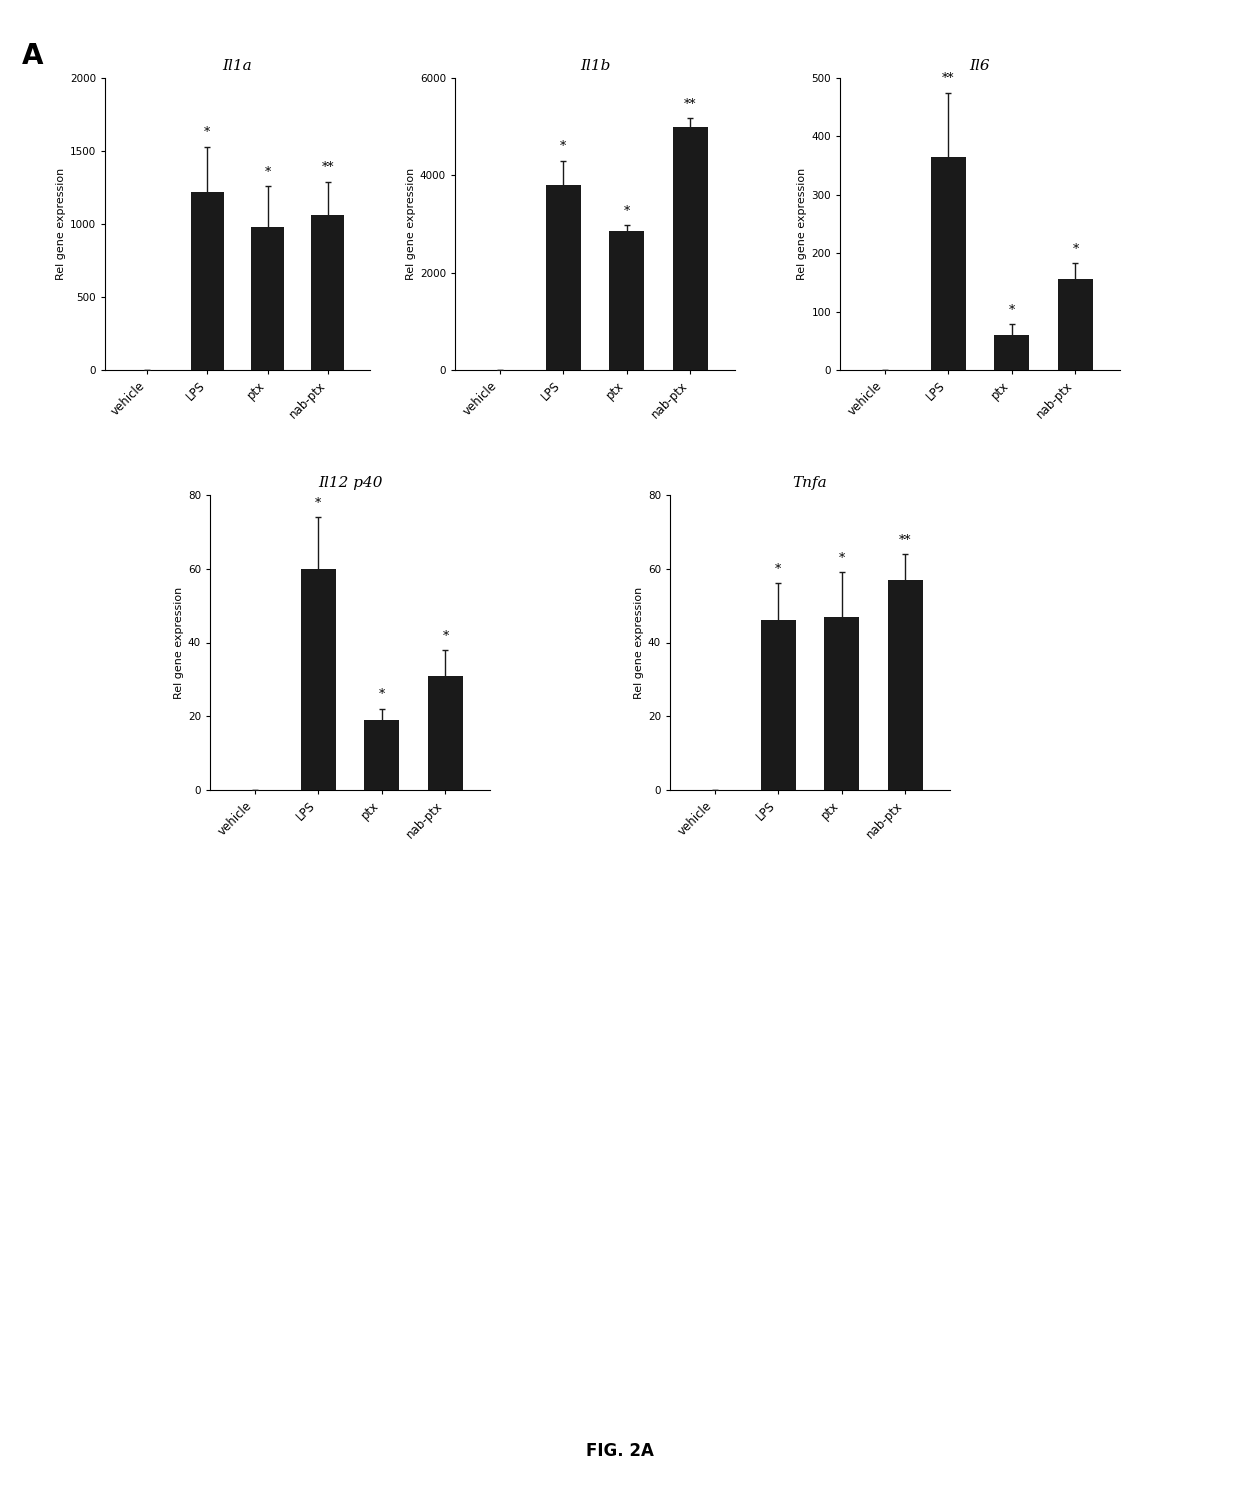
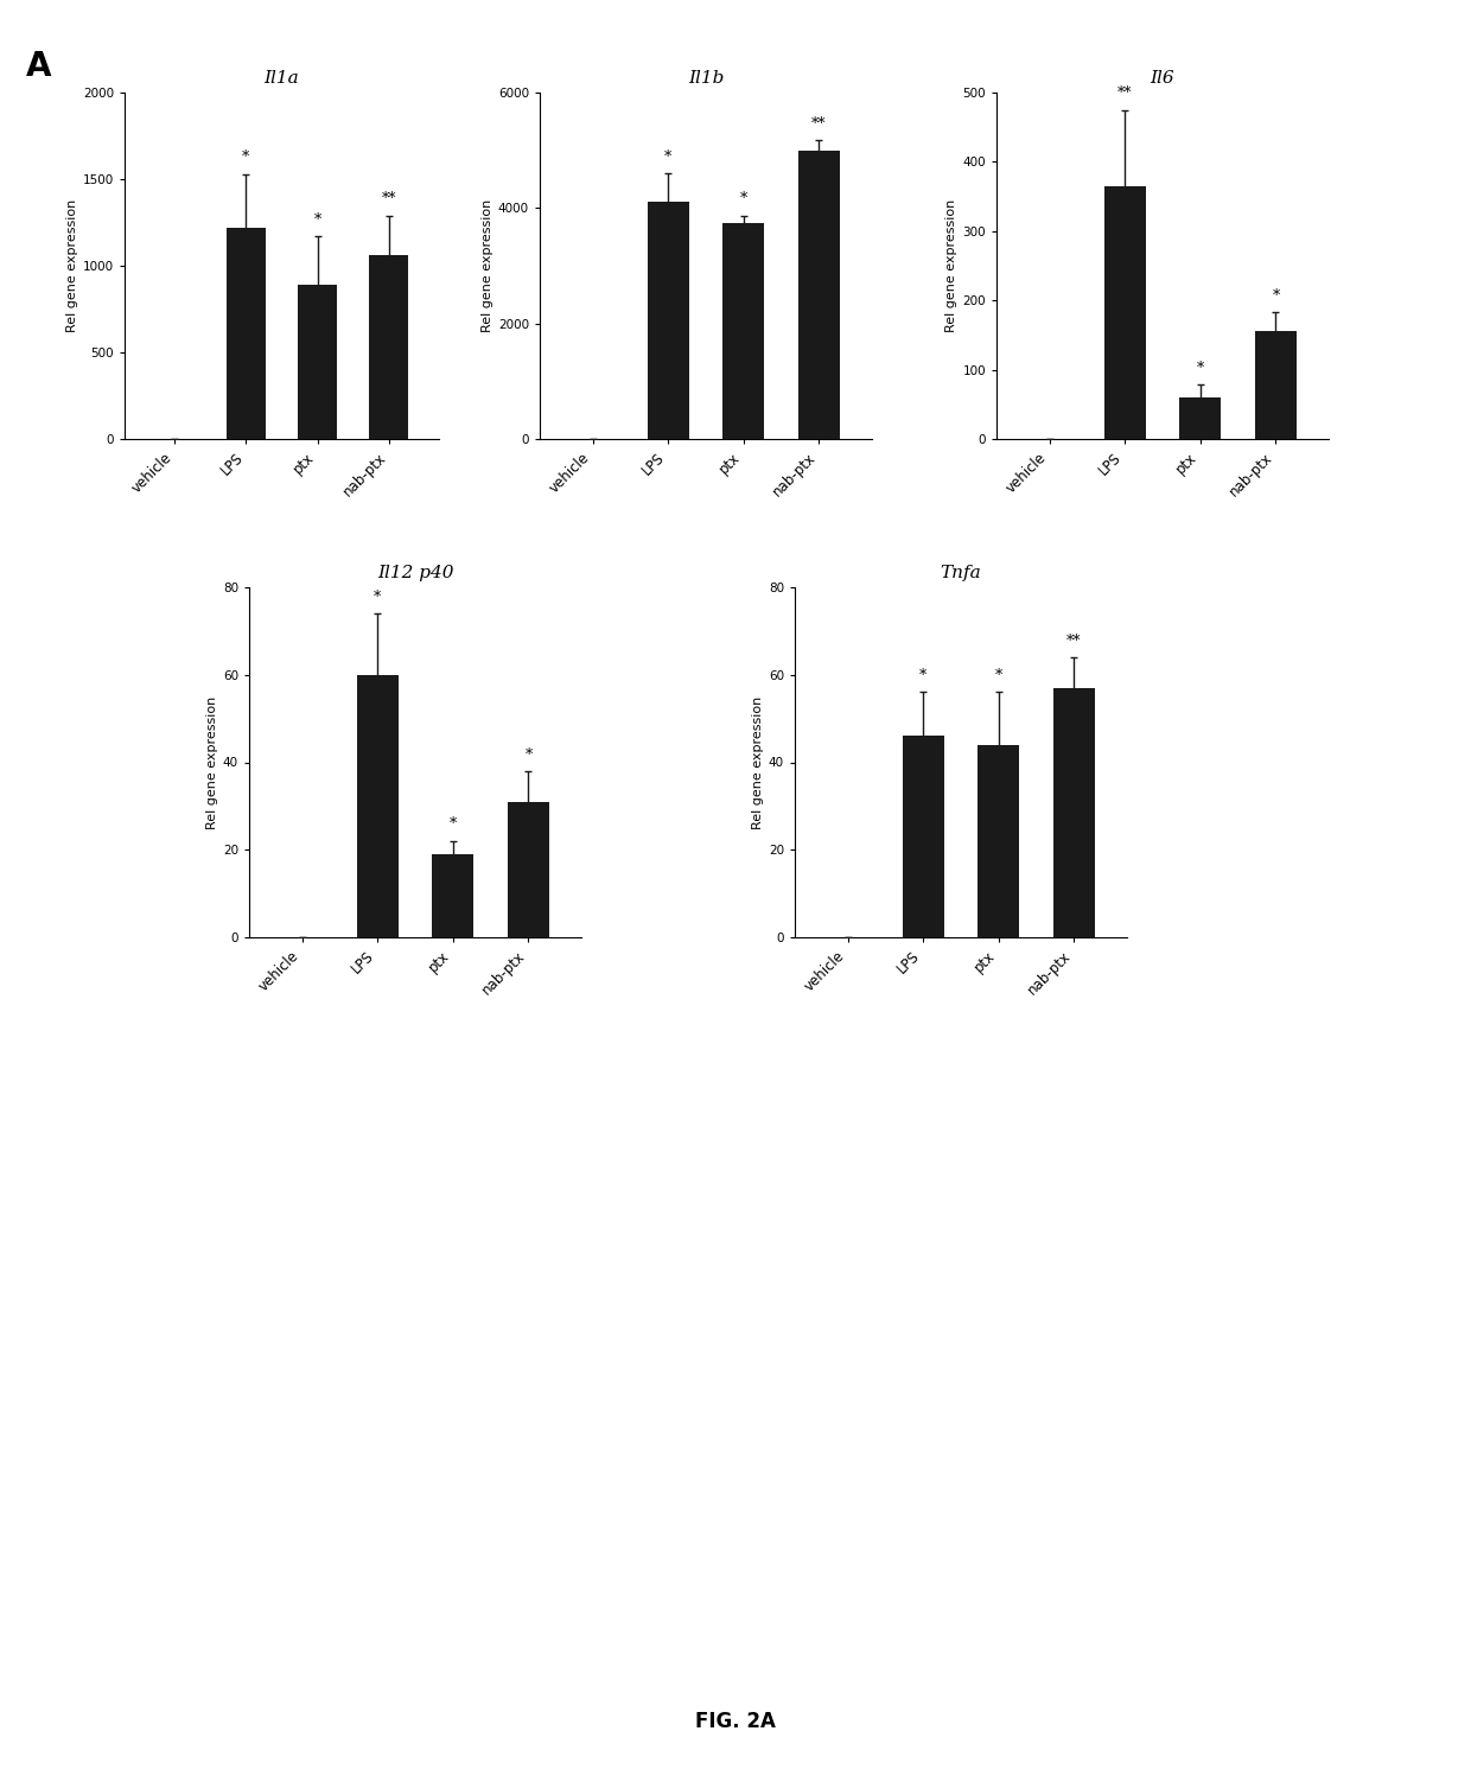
Il1a/ptx: 980 -> 890
Il1b/LPS: 3800 -> 4100
Il1b/ptx: 2850 -> 3750
Tnfa/ptx: 47 -> 44
